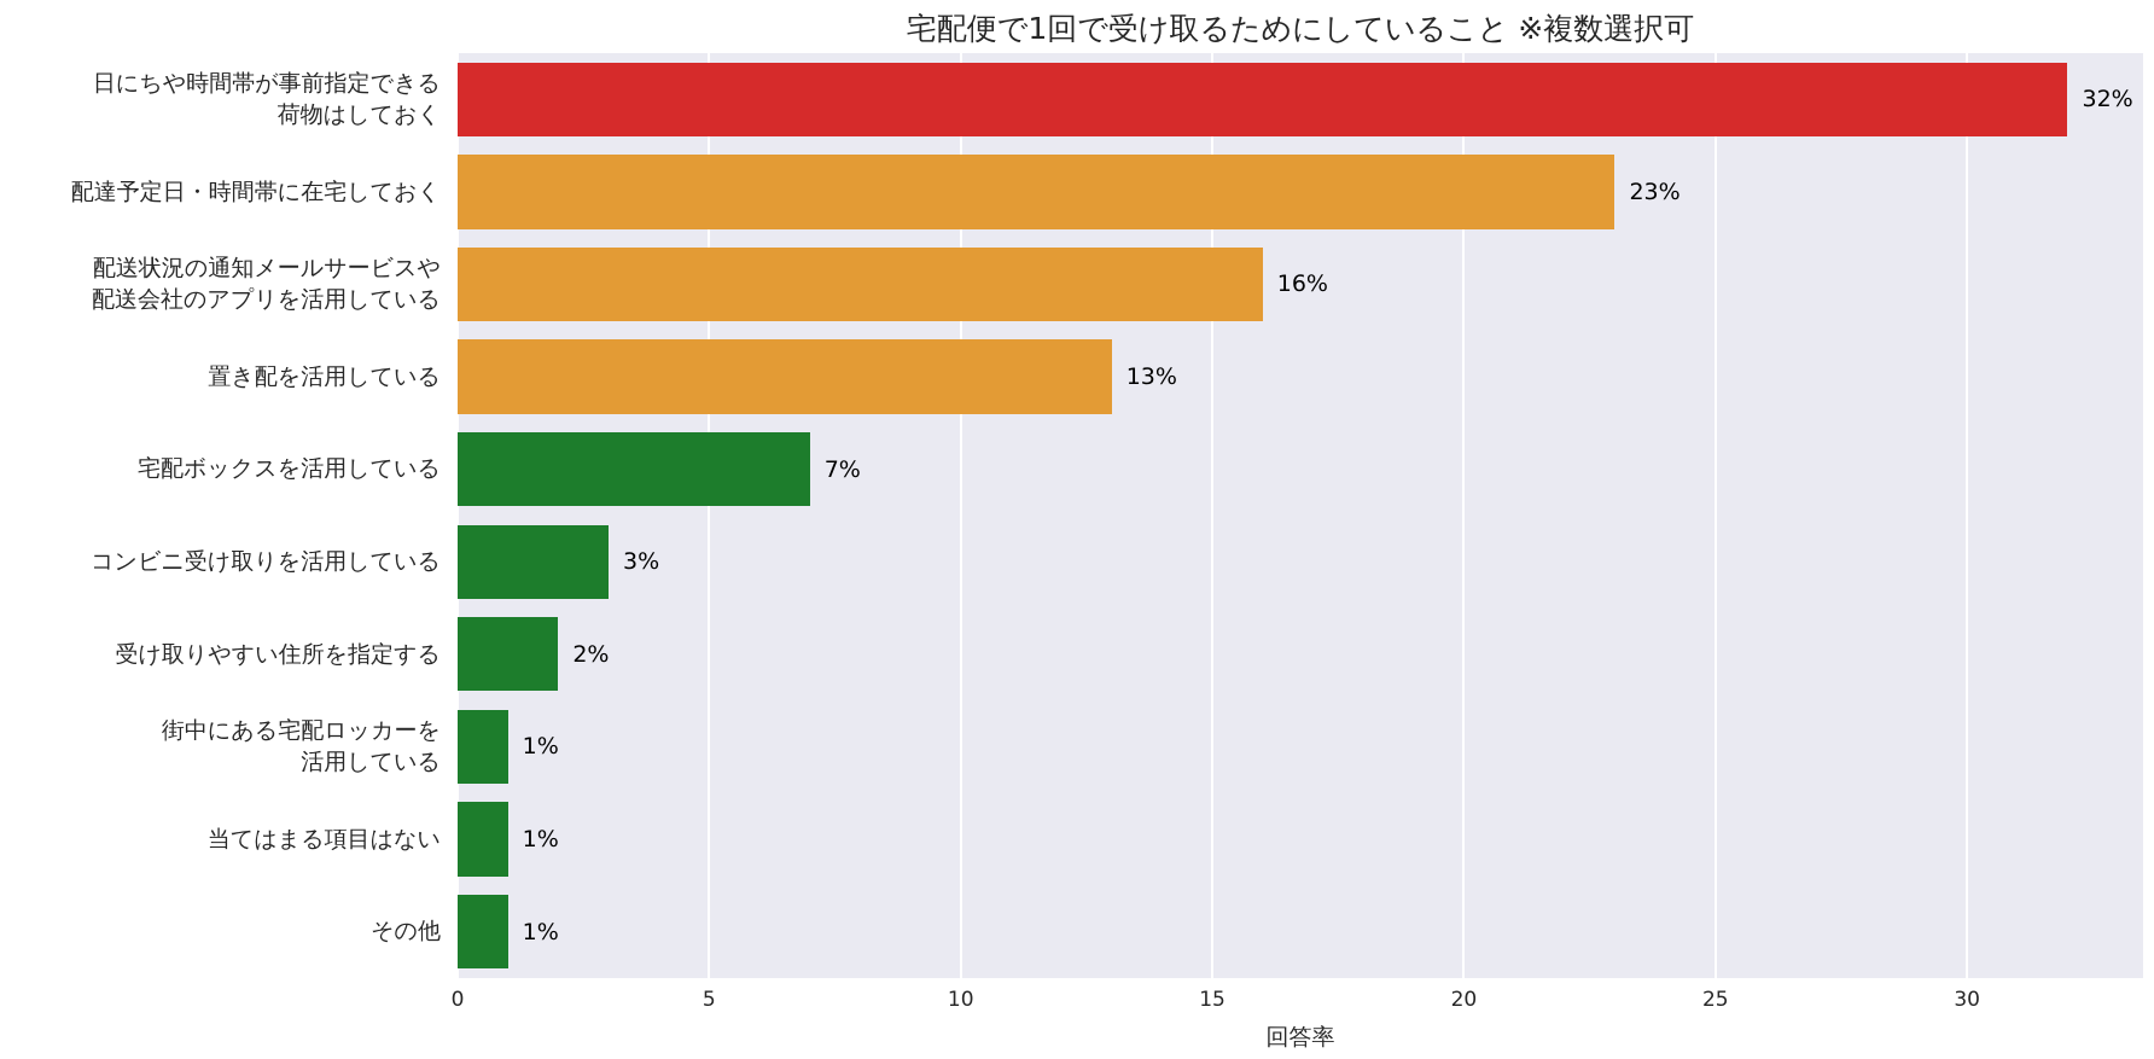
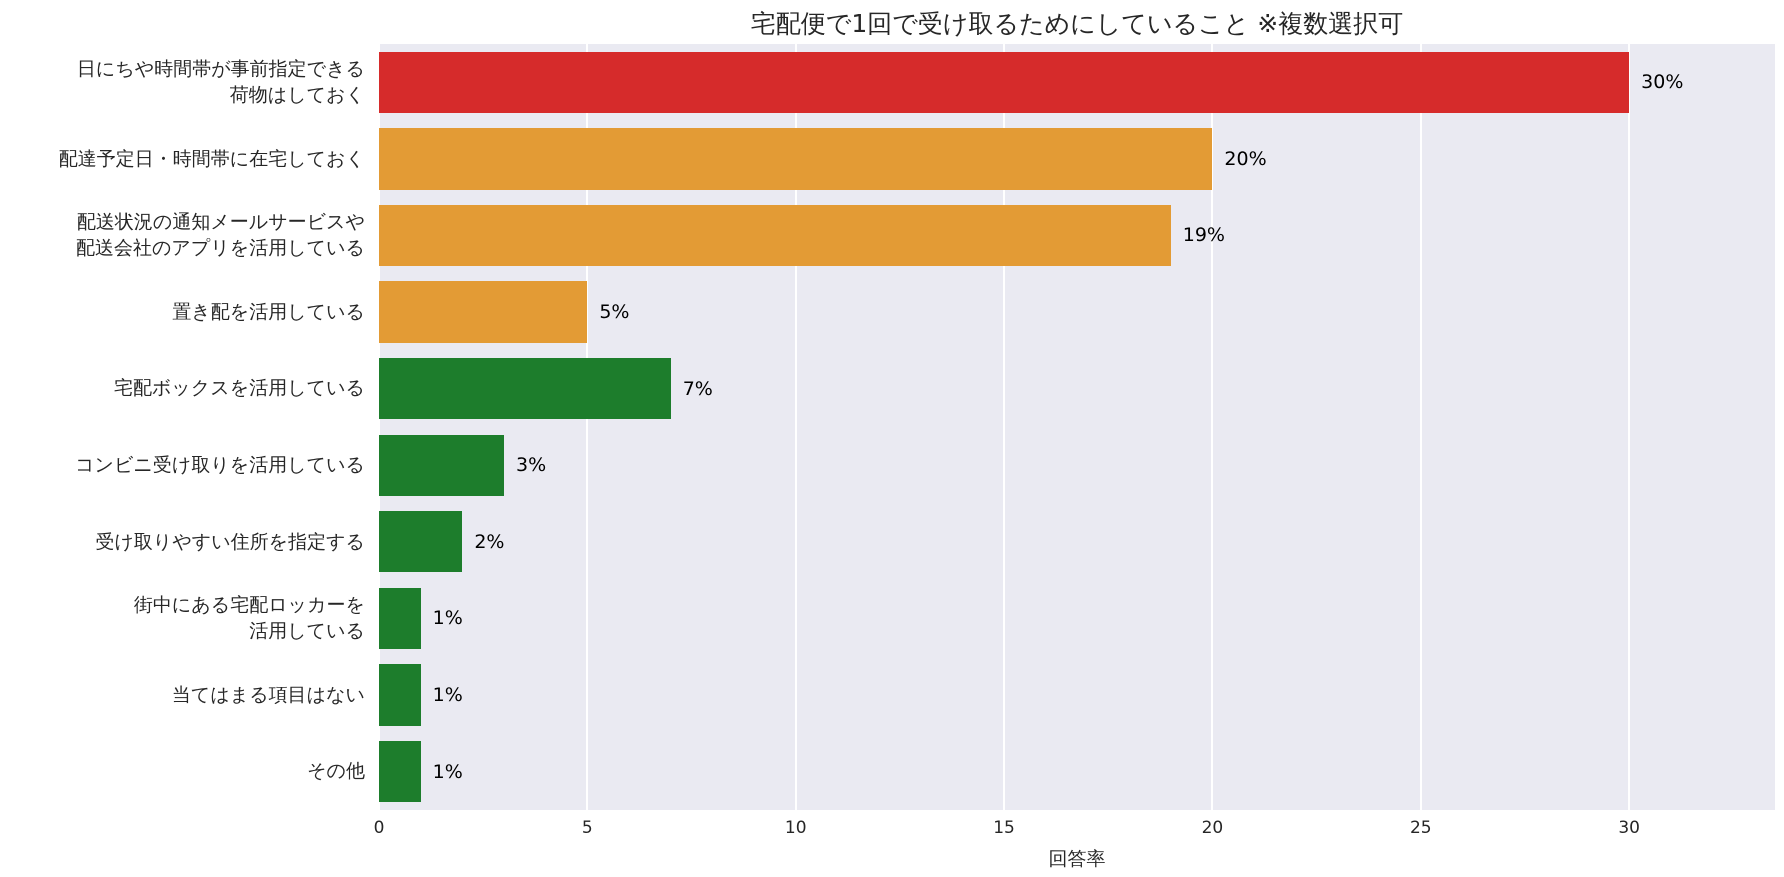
日にちや時間帯が事前指定できる 荷物はしておく: 32% -> 30%
配達予定日・時間帯に在宅しておく: 23% -> 20%
配送状況の通知メールサービスや 配送会社のアプリを活用している: 16% -> 19%
置き配を活用している: 13% -> 5%
